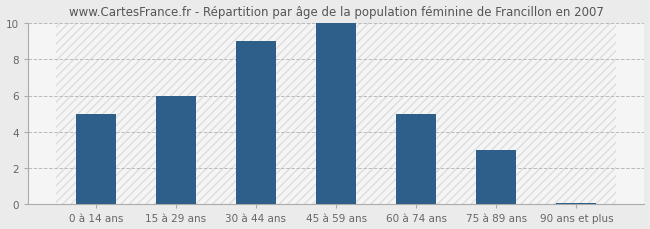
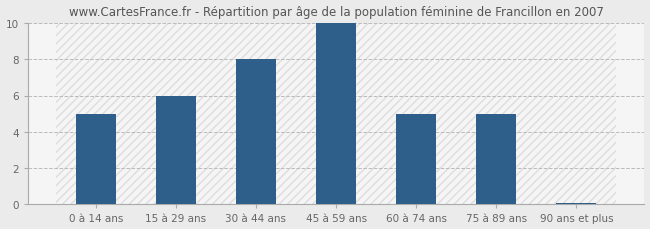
30 à 44 ans: 9.0 -> 8.0
75 à 89 ans: 3.0 -> 5.0
